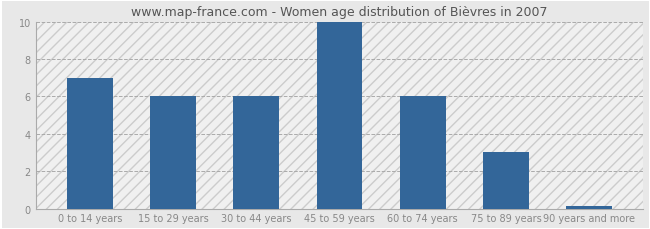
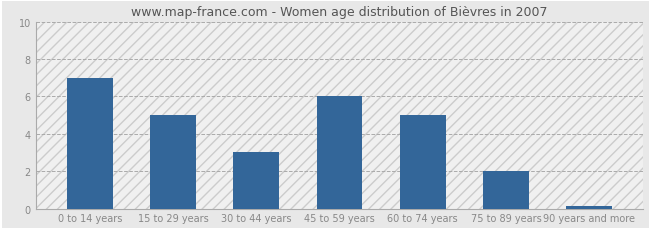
15 to 29 years: 6.0 -> 5.0
30 to 44 years: 6.0 -> 3.0
45 to 59 years: 10.0 -> 6.0
60 to 74 years: 6.0 -> 5.0
75 to 89 years: 3.0 -> 2.0
